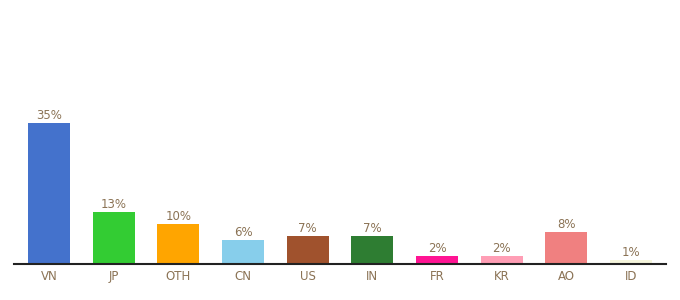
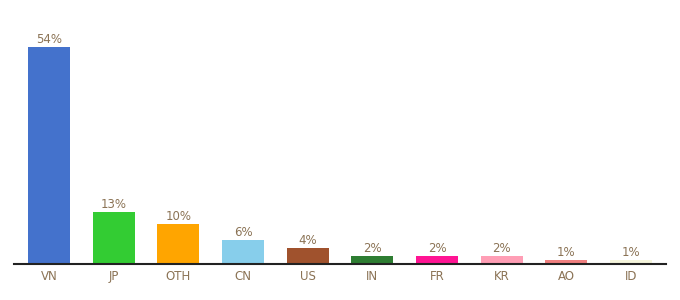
VN: 35% -> 54%
US: 7% -> 4%
IN: 7% -> 2%
AO: 8% -> 1%
